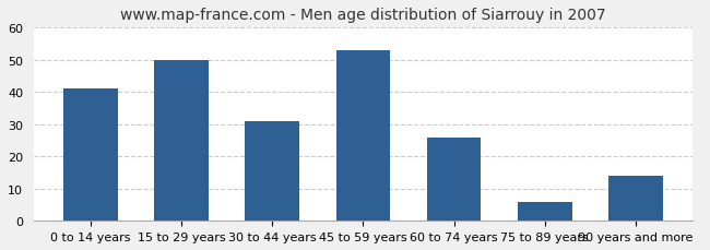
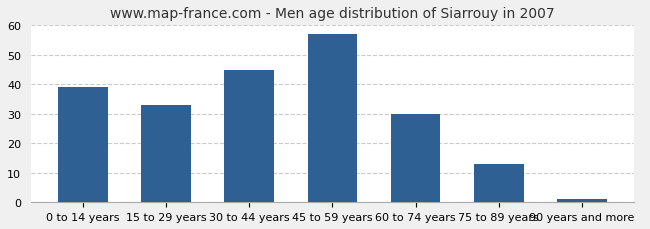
0 to 14 years: 41 -> 39
15 to 29 years: 50 -> 33
30 to 44 years: 31 -> 45
45 to 59 years: 53 -> 57
60 to 74 years: 26 -> 30
75 to 89 years: 6 -> 13
90 years and more: 14 -> 1
